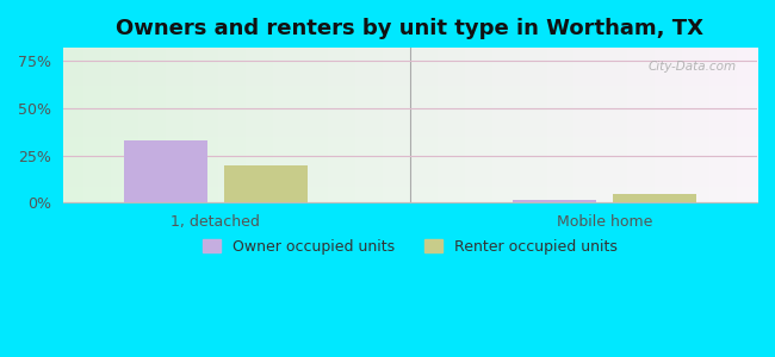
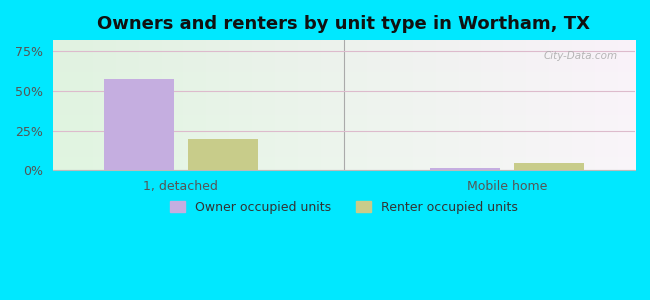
Owner occupied units/1, detached: 33% -> 58%
